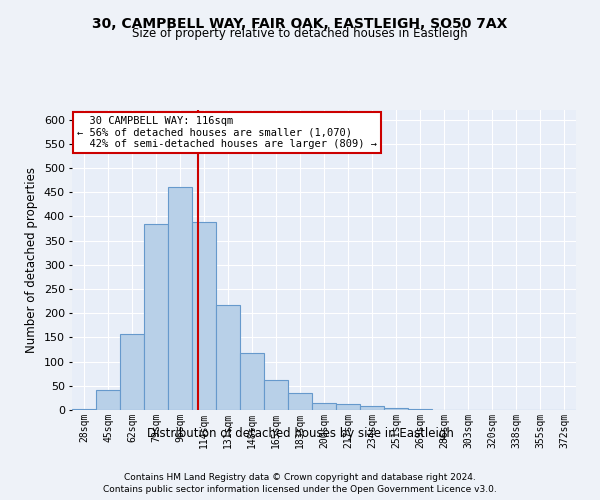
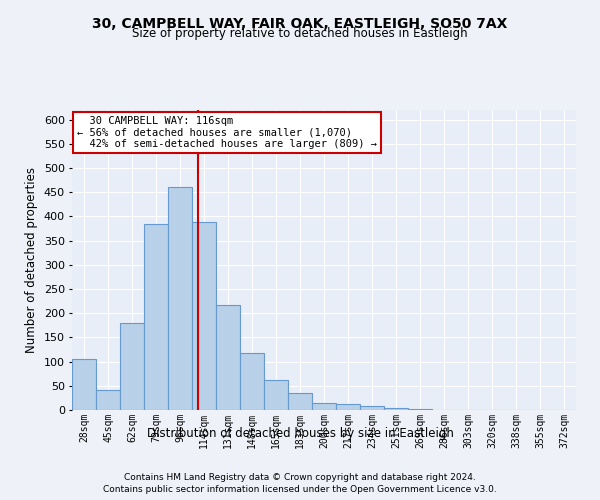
28sqm: 2 -> 105
62sqm: 158 -> 180
